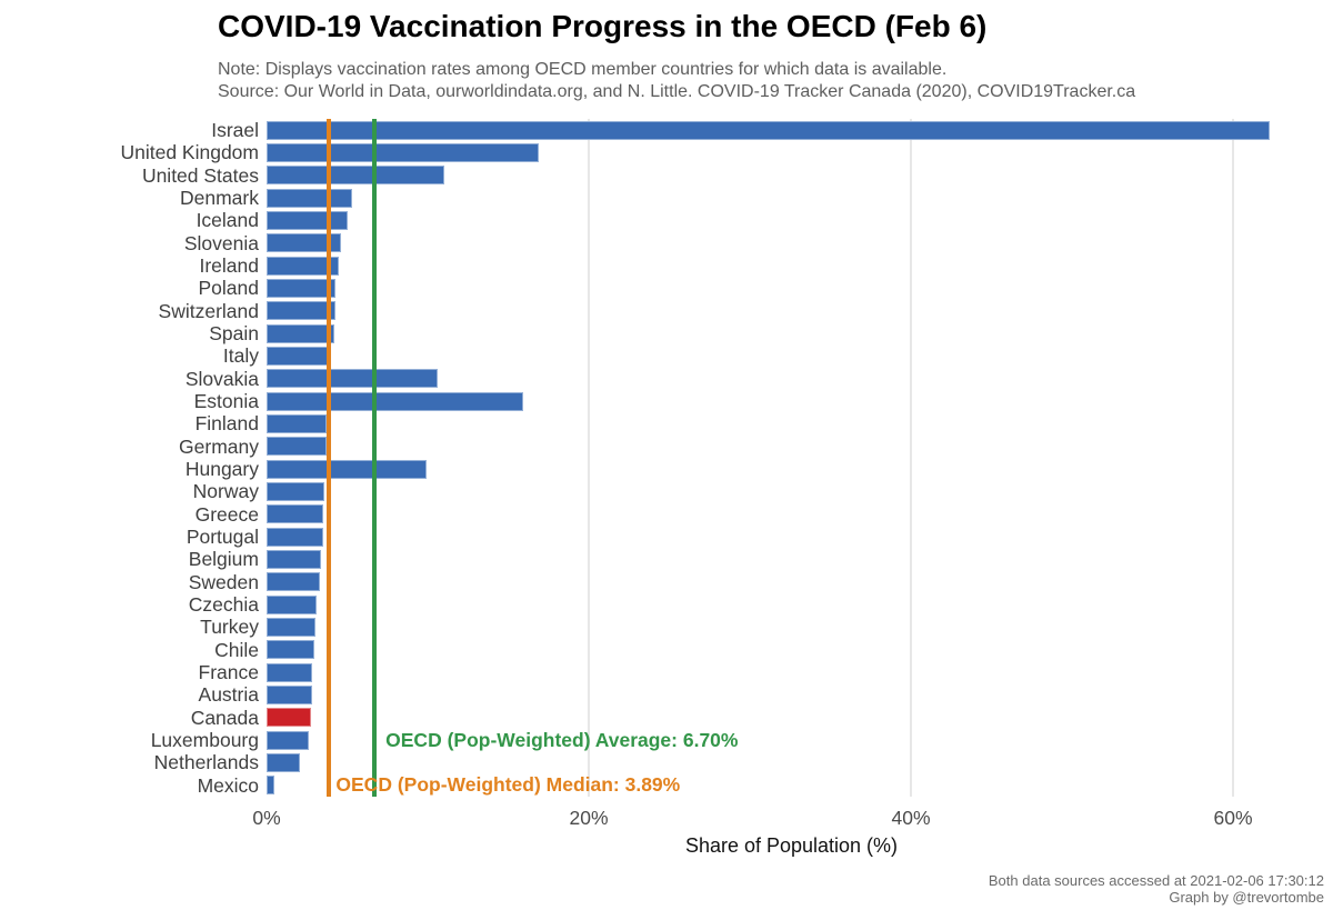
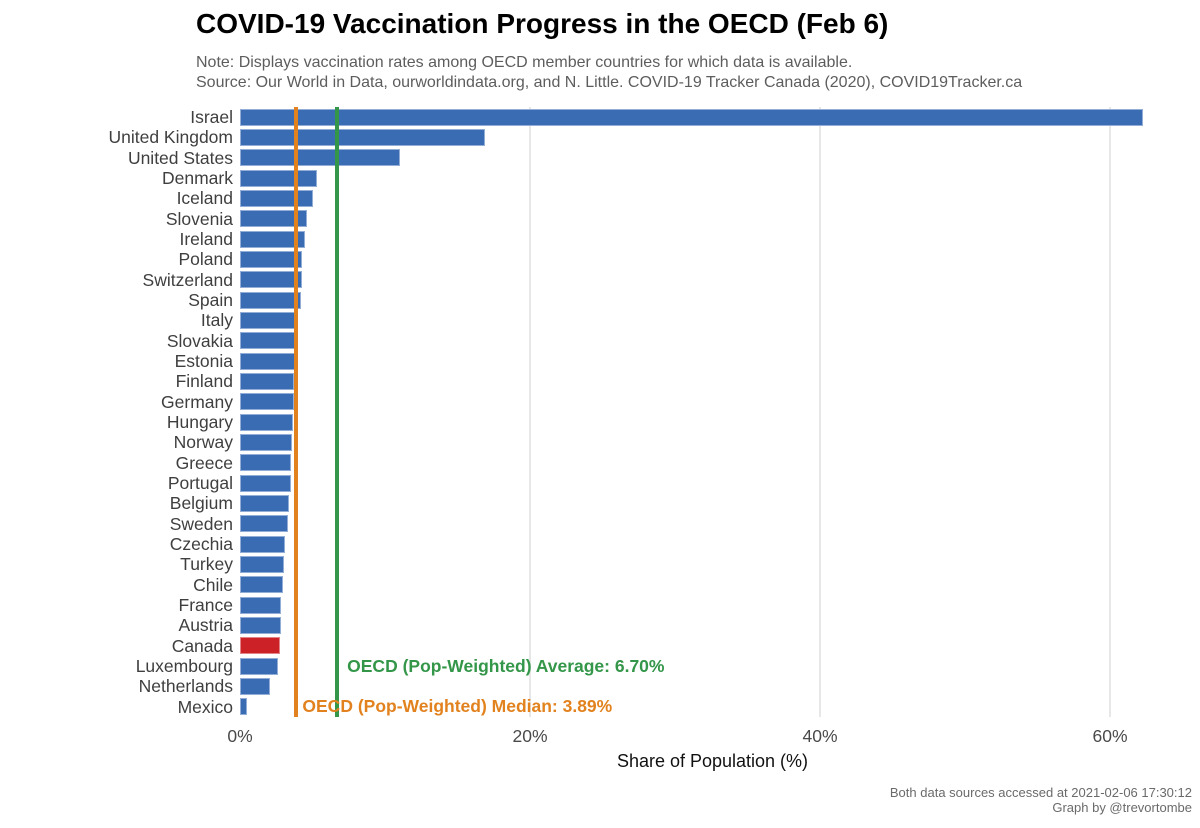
Slovakia: 10.6% -> 3.8%
Estonia: 15.9% -> 3.8%
Hungary: 9.9% -> 3.6%
